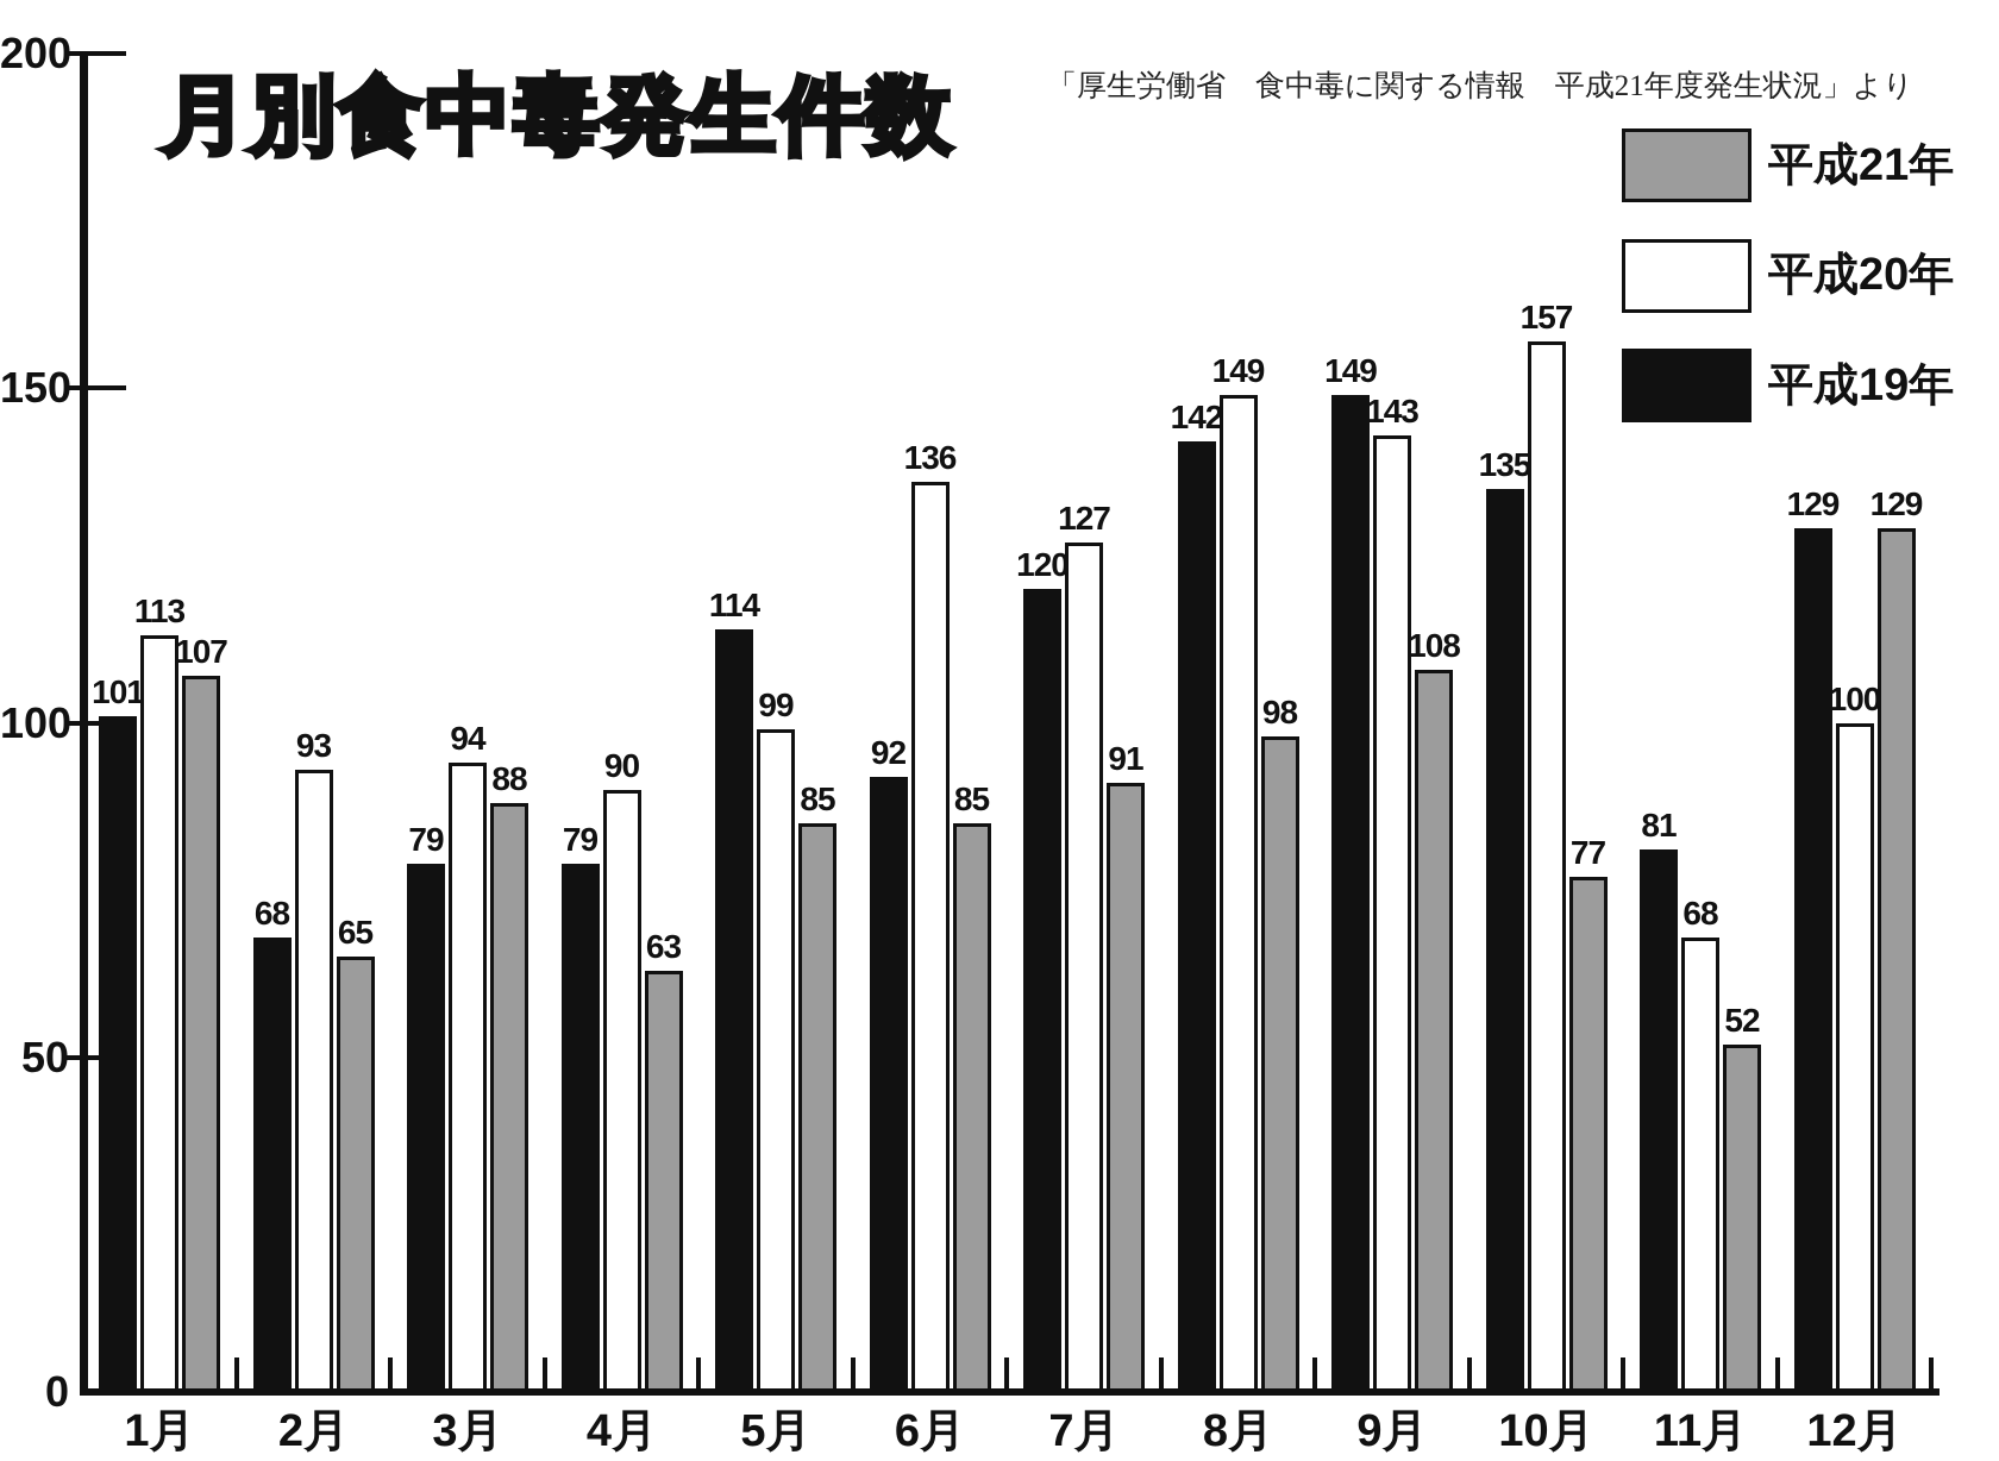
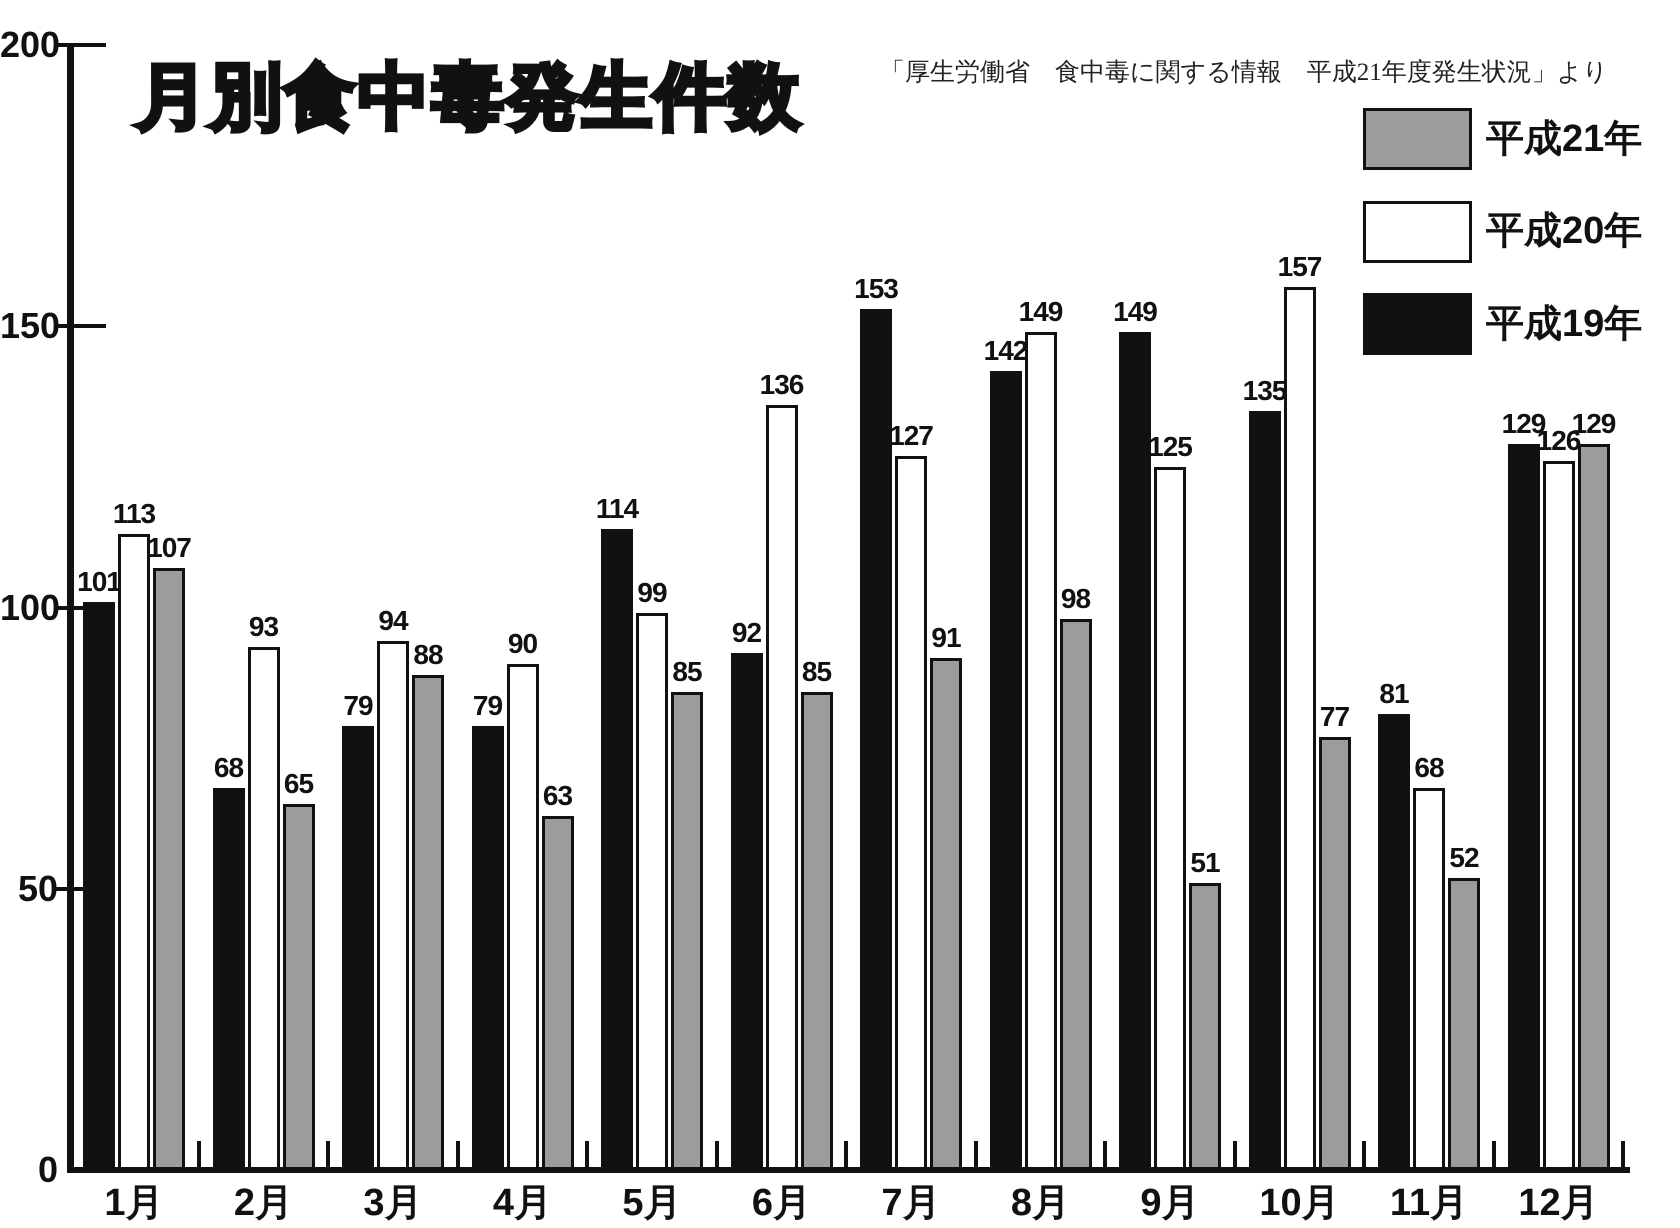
平成19年/7月: 120 -> 153
平成20年/9月: 143 -> 125
平成21年/9月: 108 -> 51
平成20年/12月: 100 -> 126
